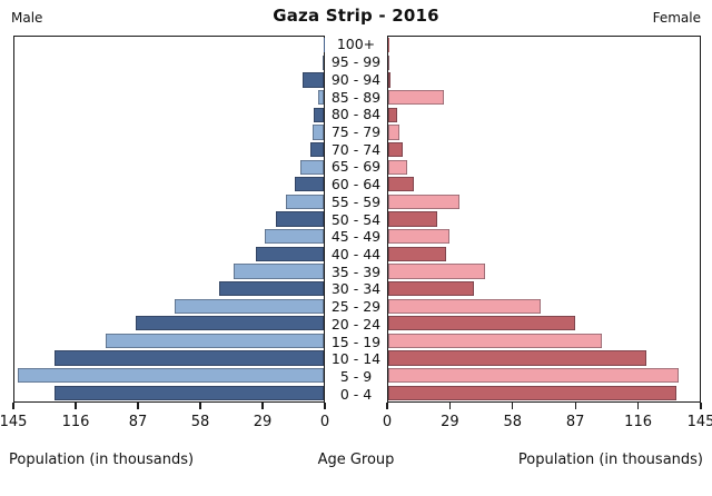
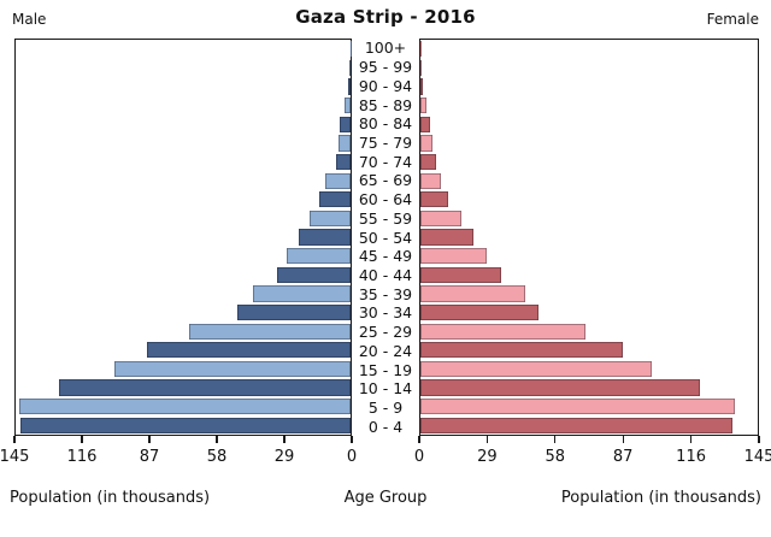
Male/90 - 94: 10 -> 1
Female/85 - 89: 26 -> 2
Female/55 - 59: 33 -> 18
Female/40 - 44: 27 -> 34
Female/30 - 34: 40 -> 51
Male/0 - 4: 126 -> 143
